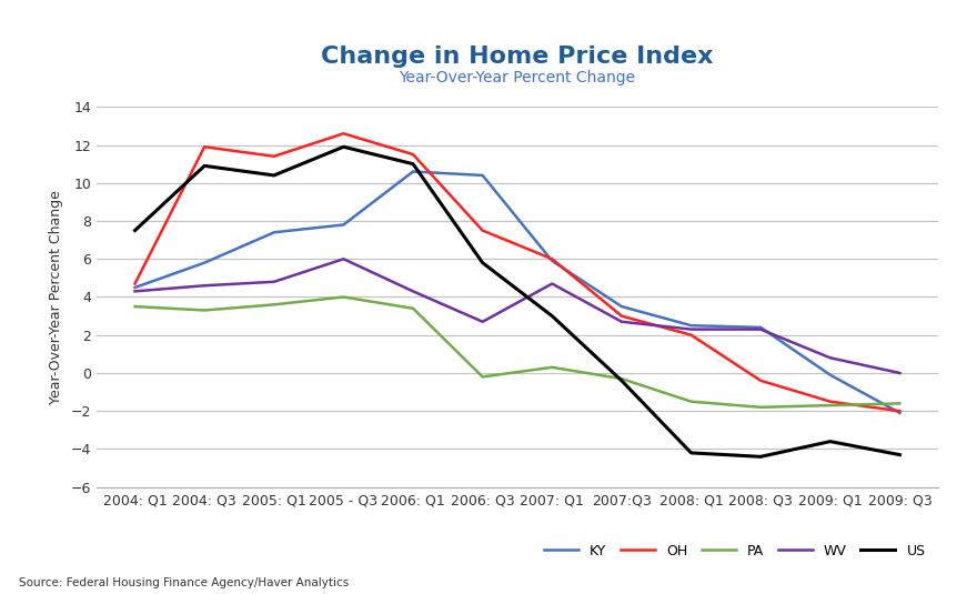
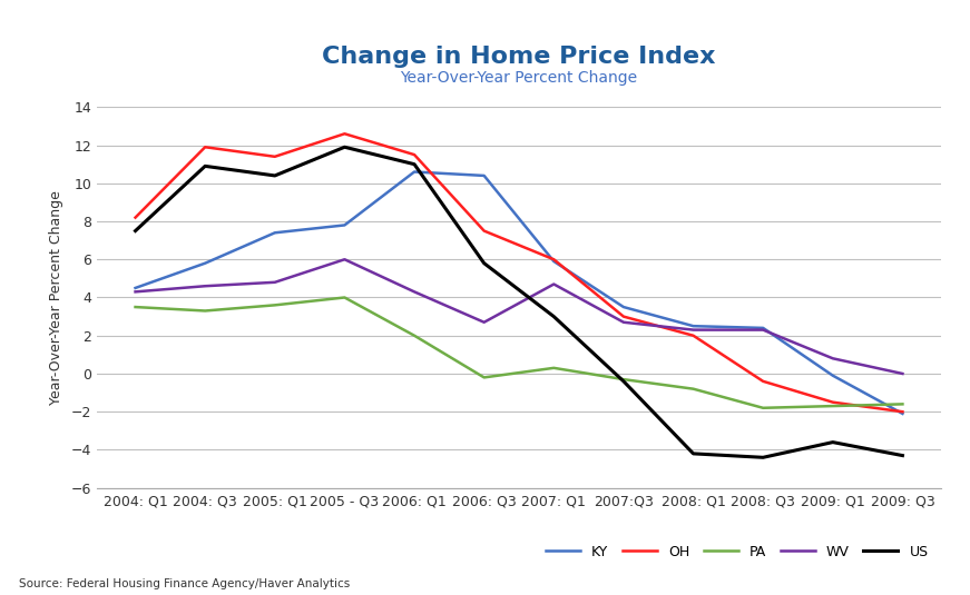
OH/2004: Q1: 4.7 -> 8.2
PA/2006: Q1: 3.4 -> 2.0
PA/2008: Q1: -1.5 -> -0.8
